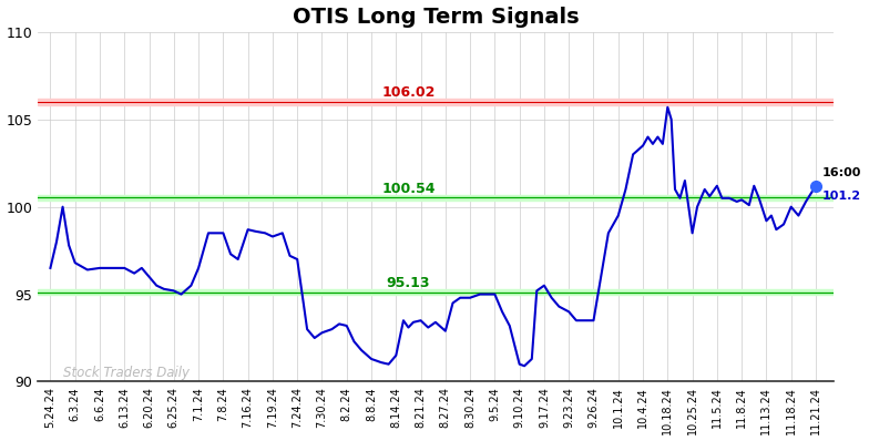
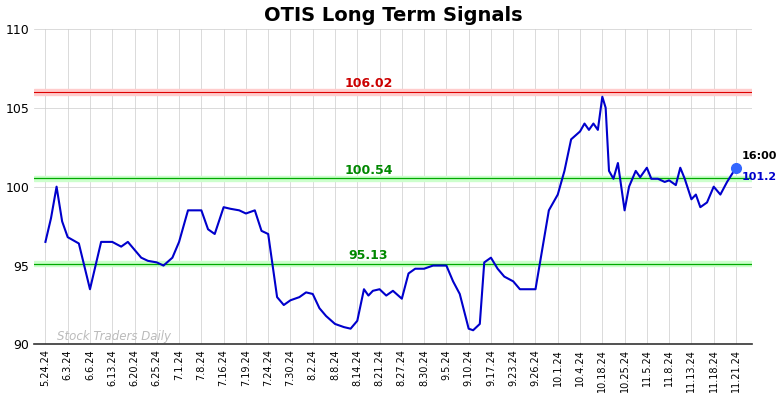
6.6.24: 96.5 -> 93.5
